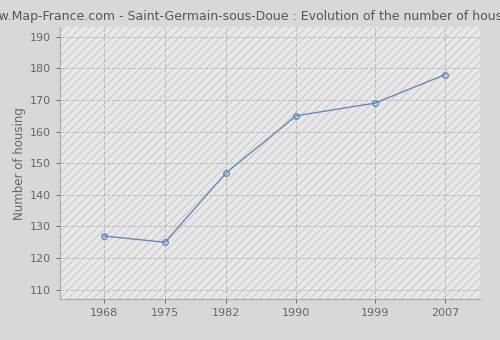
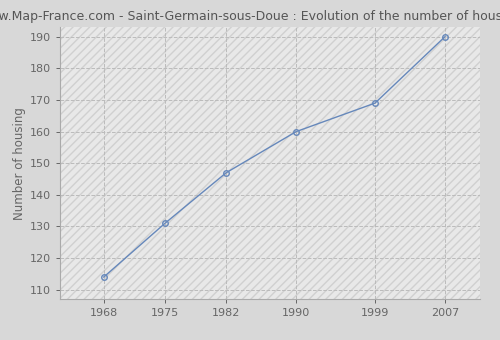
1968: 127 -> 114
1975: 125 -> 131
1990: 165 -> 160
2007: 178 -> 190
